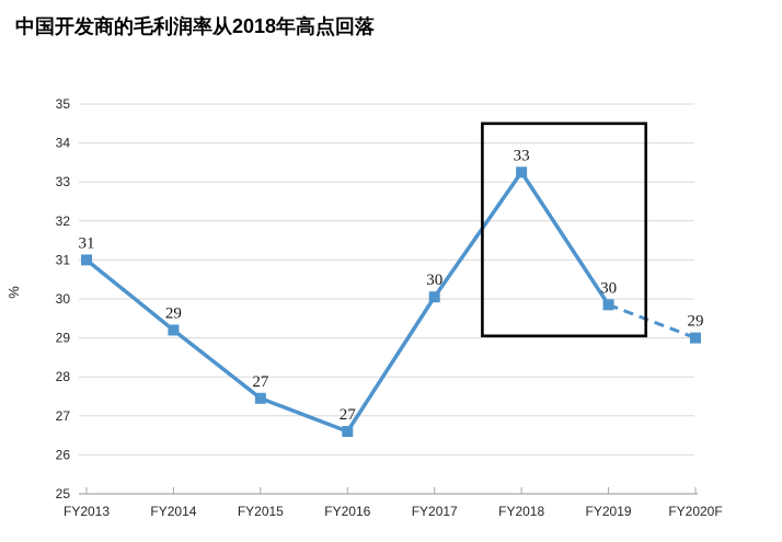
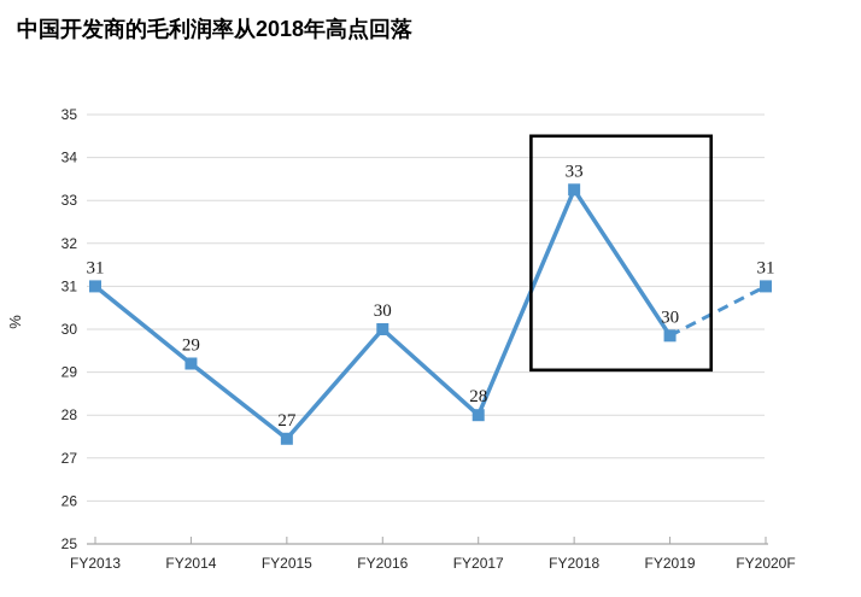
FY2016: 27 -> 30
FY2017: 30 -> 28
FY2020F: 29 -> 31
